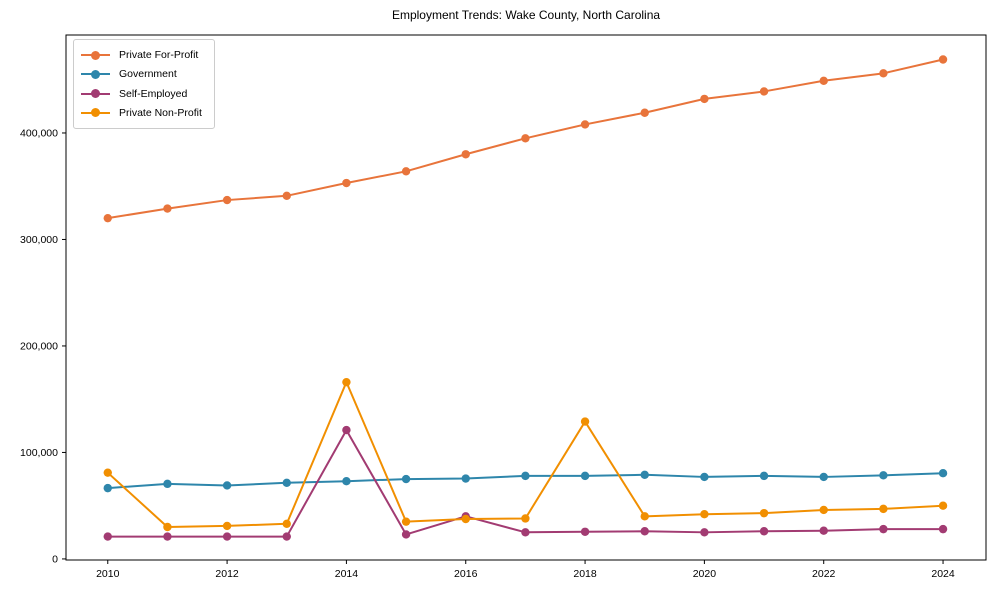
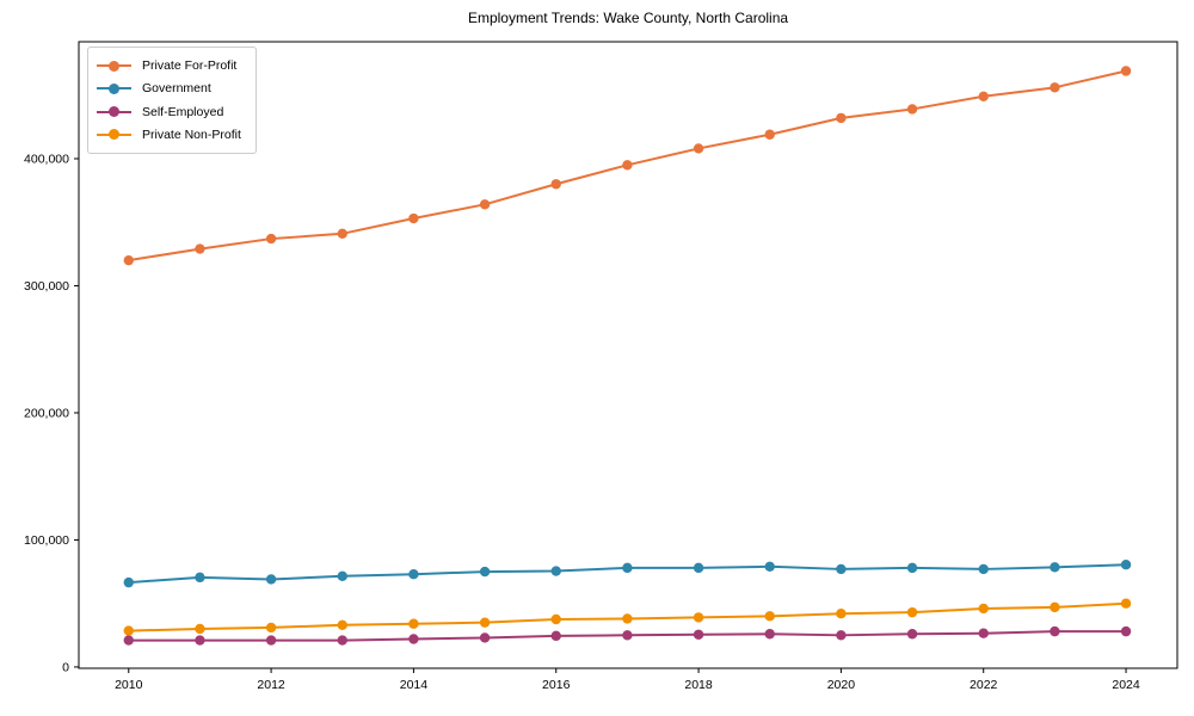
Private Non-Profit/2010: 81000 -> 28000
Self-Employed/2014: 121000 -> 22000
Private Non-Profit/2014: 166000 -> 34000
Self-Employed/2016: 40000 -> 24000
Private Non-Profit/2018: 129000 -> 39000
